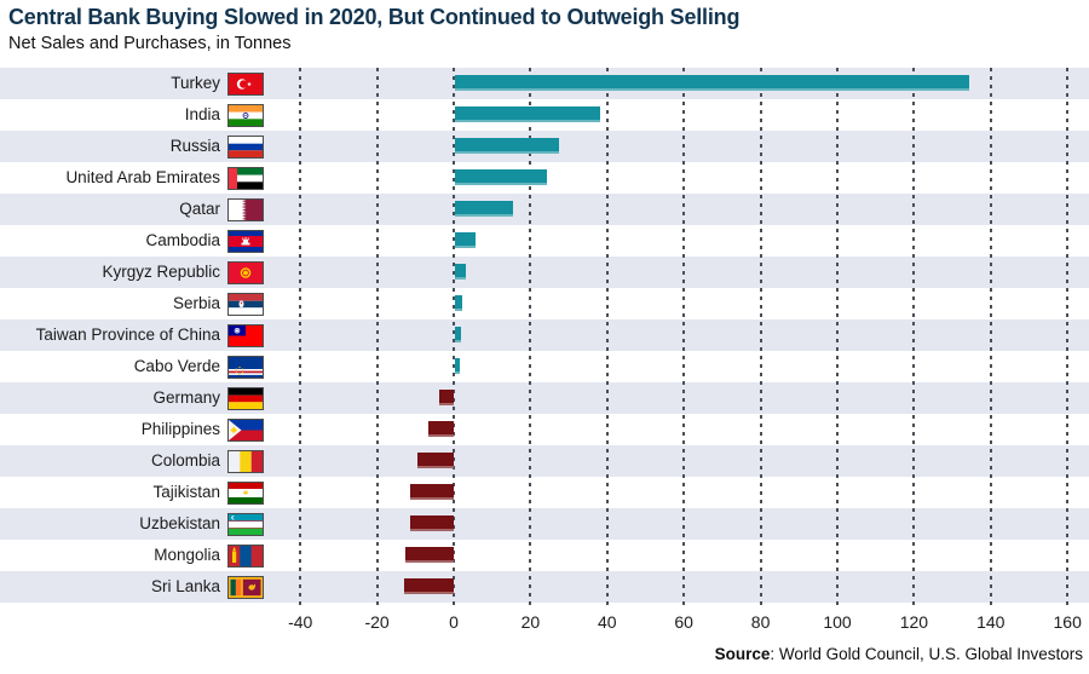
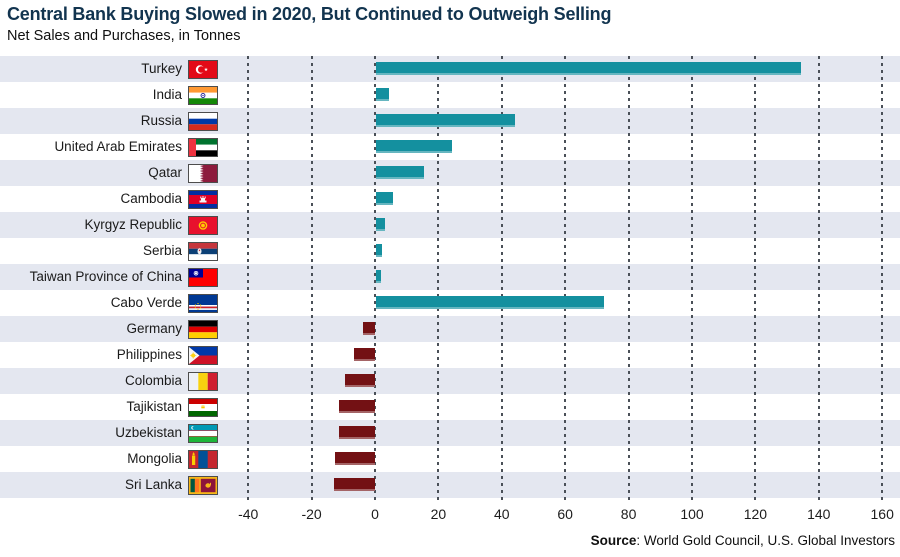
India: 38 -> 4
Russia: 27 -> 44
Cabo Verde: 1 -> 72
